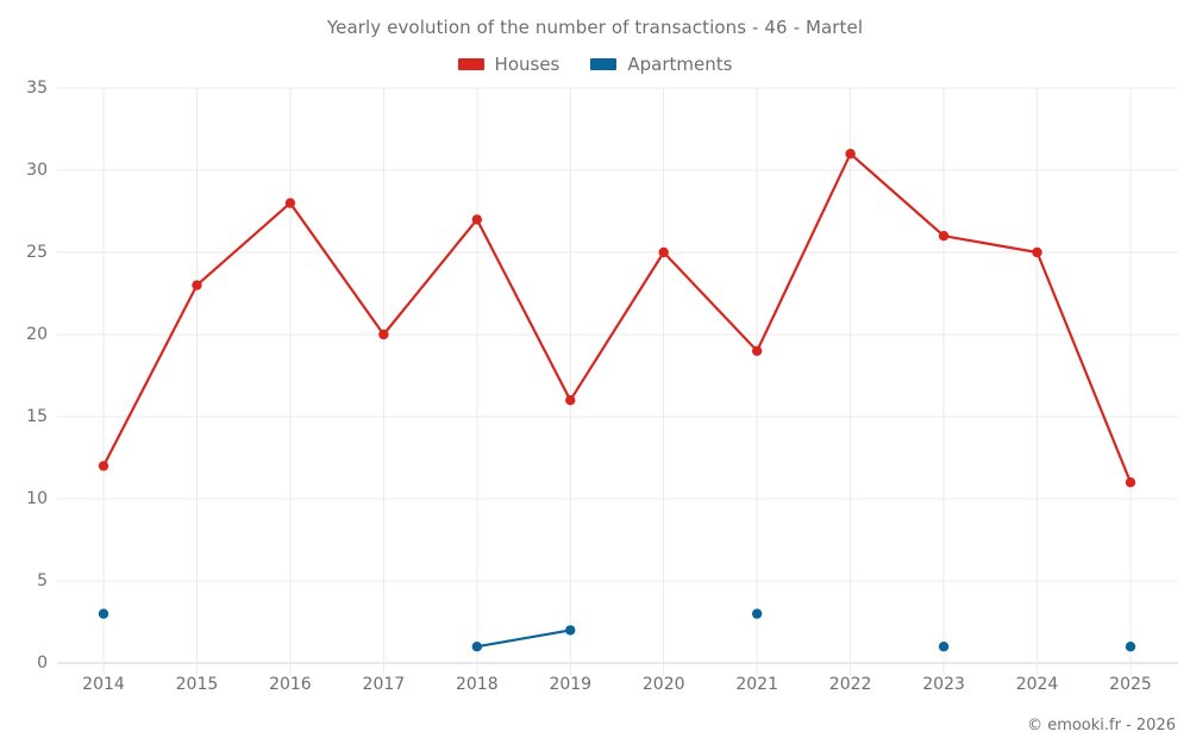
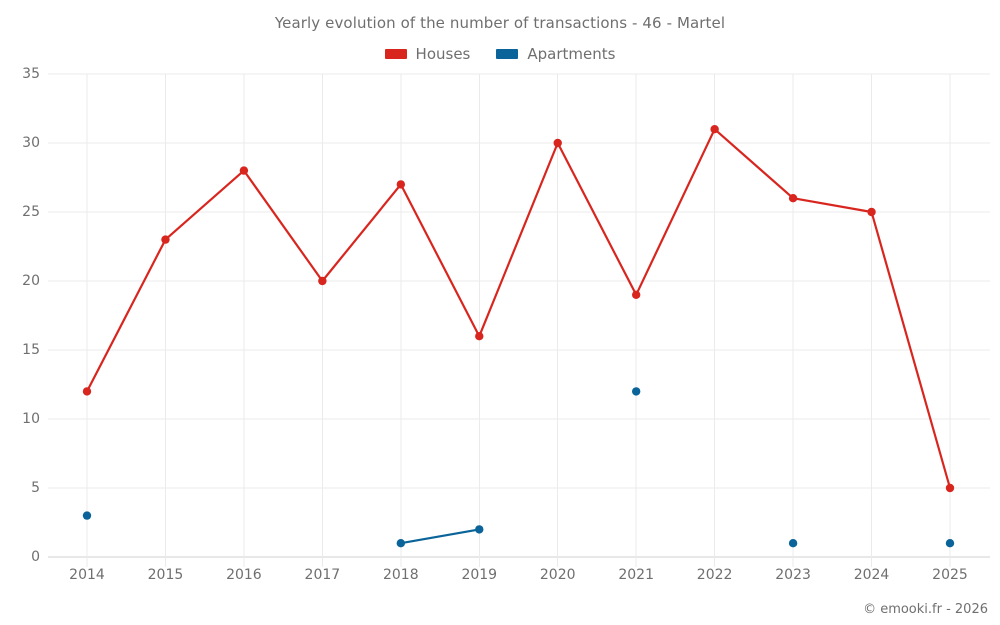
Houses/2020: 25 -> 30
Apartments/2021: 3 -> 12
Houses/2025: 11 -> 5
